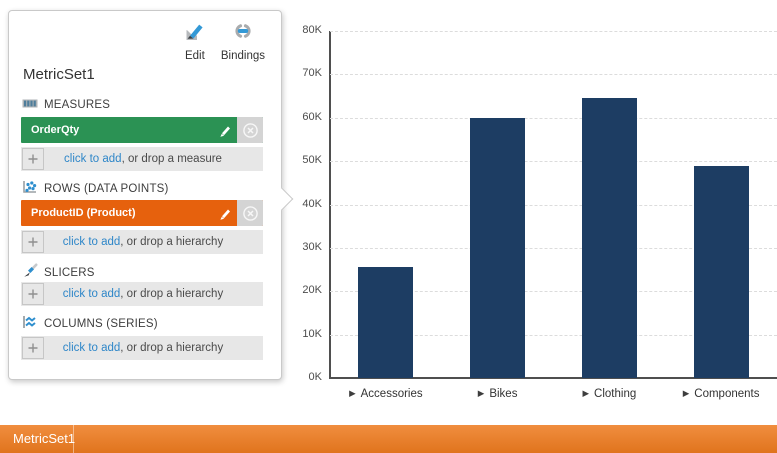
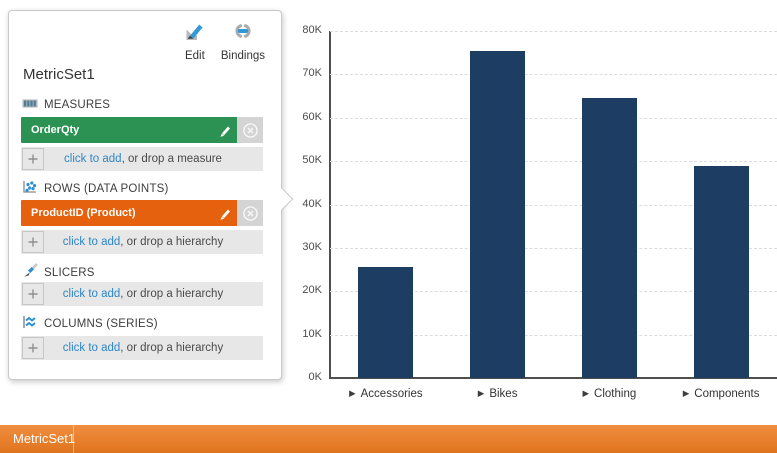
Bikes: 60K -> 75K
